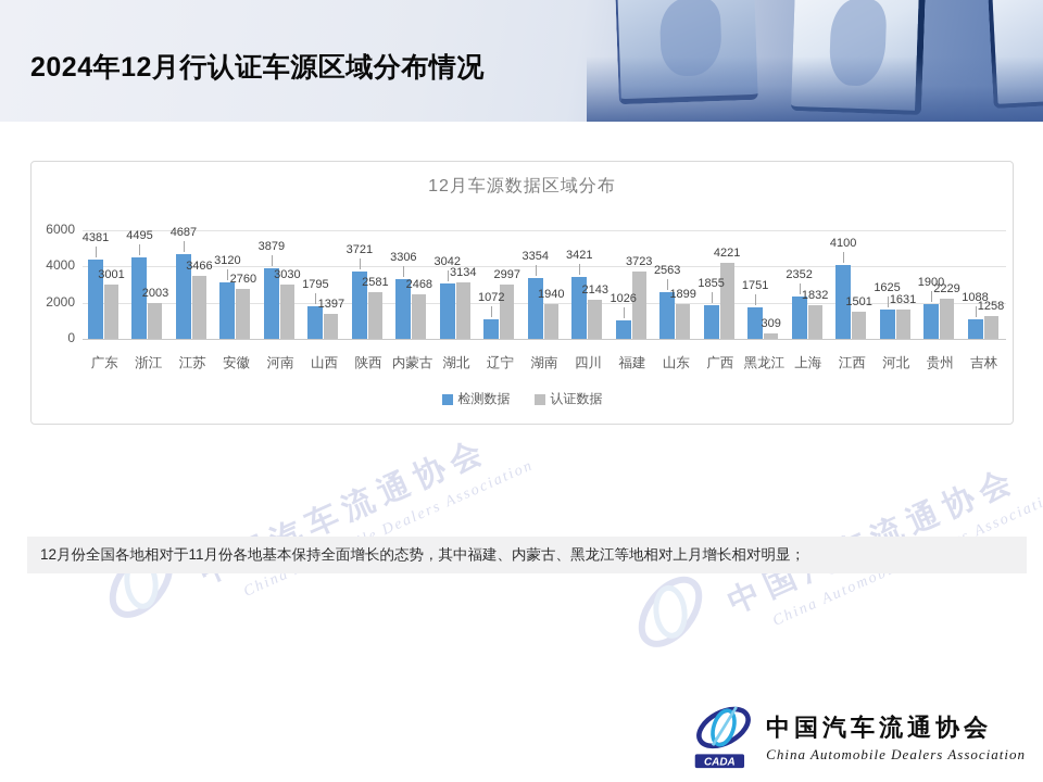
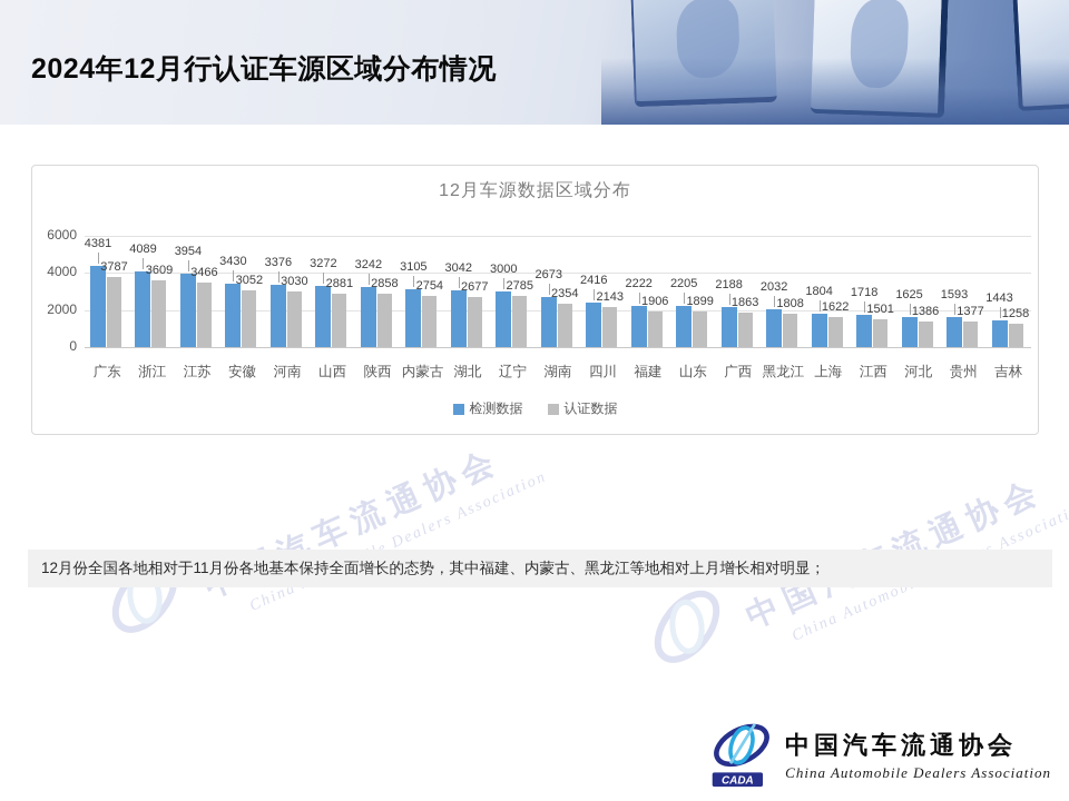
认证数据/广东: 3001 -> 3787
检测数据/浙江: 4495 -> 4089
认证数据/浙江: 2003 -> 3609
检测数据/江苏: 4687 -> 3954
检测数据/安徽: 3120 -> 3430
认证数据/安徽: 2760 -> 3052
检测数据/河南: 3879 -> 3376
检测数据/山西: 1795 -> 3272
认证数据/山西: 1397 -> 2881
检测数据/陕西: 3721 -> 3242
认证数据/陕西: 2581 -> 2858
检测数据/内蒙古: 3306 -> 3105
认证数据/内蒙古: 2468 -> 2754
认证数据/湖北: 3134 -> 2677
检测数据/辽宁: 1072 -> 3000
认证数据/辽宁: 2997 -> 2785
检测数据/湖南: 3354 -> 2673
认证数据/湖南: 1940 -> 2354
检测数据/四川: 3421 -> 2416
检测数据/福建: 1026 -> 2222
认证数据/福建: 3723 -> 1906
检测数据/山东: 2563 -> 2205
检测数据/广西: 1855 -> 2188
认证数据/广西: 4221 -> 1863
检测数据/黑龙江: 1751 -> 2032
认证数据/黑龙江: 309 -> 1808
检测数据/上海: 2352 -> 1804
认证数据/上海: 1832 -> 1622
检测数据/江西: 4100 -> 1718
认证数据/河北: 1631 -> 1386
检测数据/贵州: 1900 -> 1593
认证数据/贵州: 2229 -> 1377
检测数据/吉林: 1088 -> 1443
